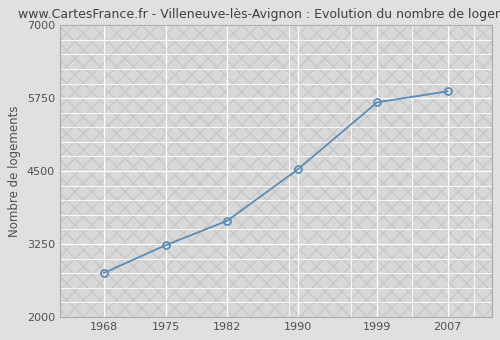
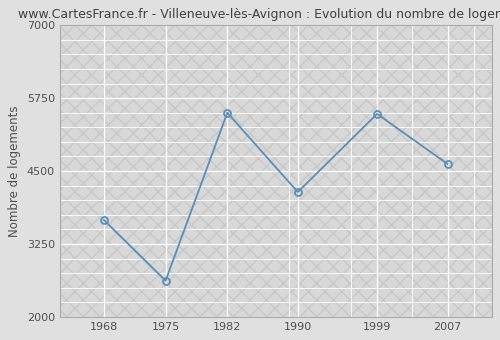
1968: 2750 -> 3660
1975: 3230 -> 2620
1982: 3650 -> 5500
1990: 4530 -> 4140
1999: 5680 -> 5480
2007: 5870 -> 4620
